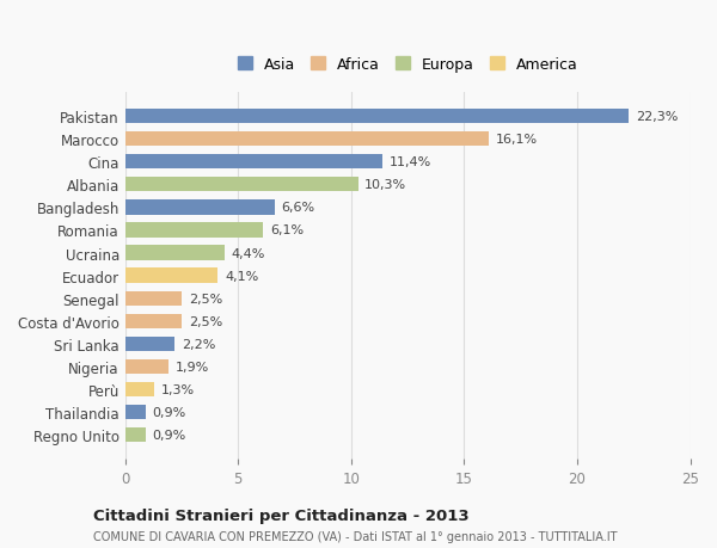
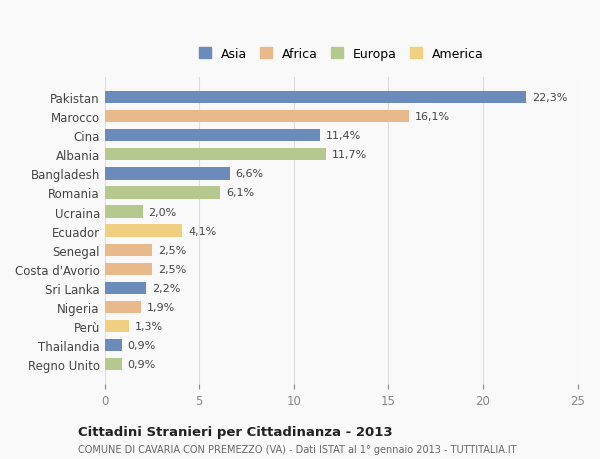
Albania: 10,3% -> 11,7%
Ucraina: 4,4% -> 2,0%
